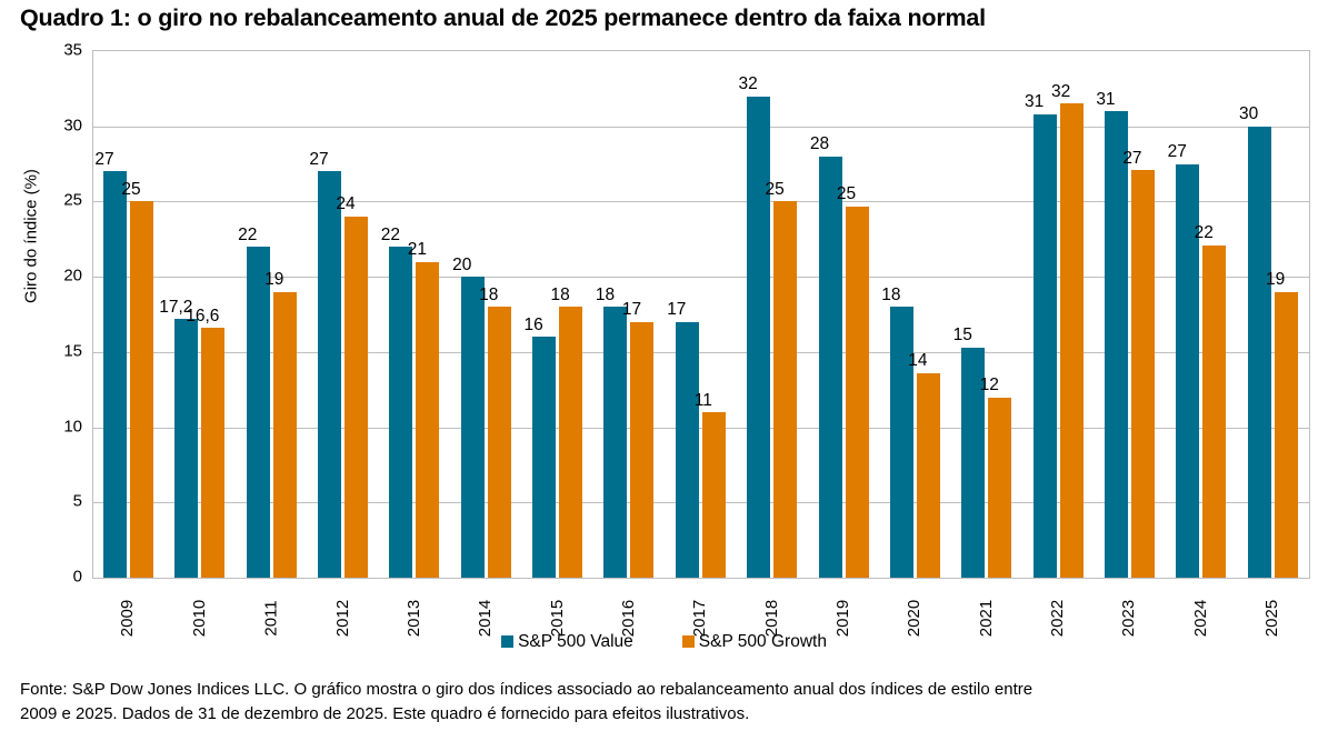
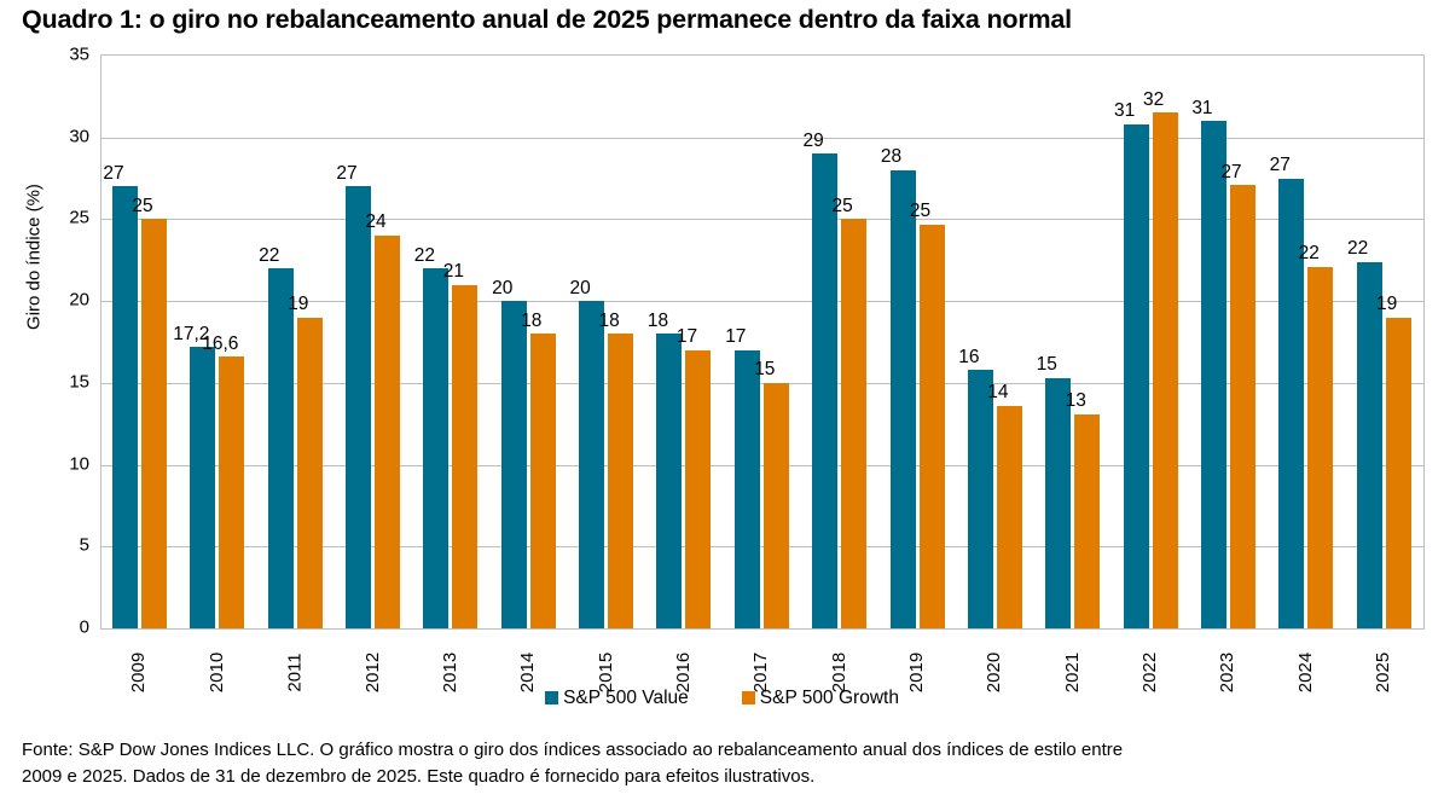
S&P 500 Value/2015: 16 -> 20
S&P 500 Growth/2017: 11 -> 15
S&P 500 Value/2018: 32 -> 29
S&P 500 Value/2020: 18 -> 16
S&P 500 Growth/2021: 12 -> 13
S&P 500 Value/2025: 30 -> 22
